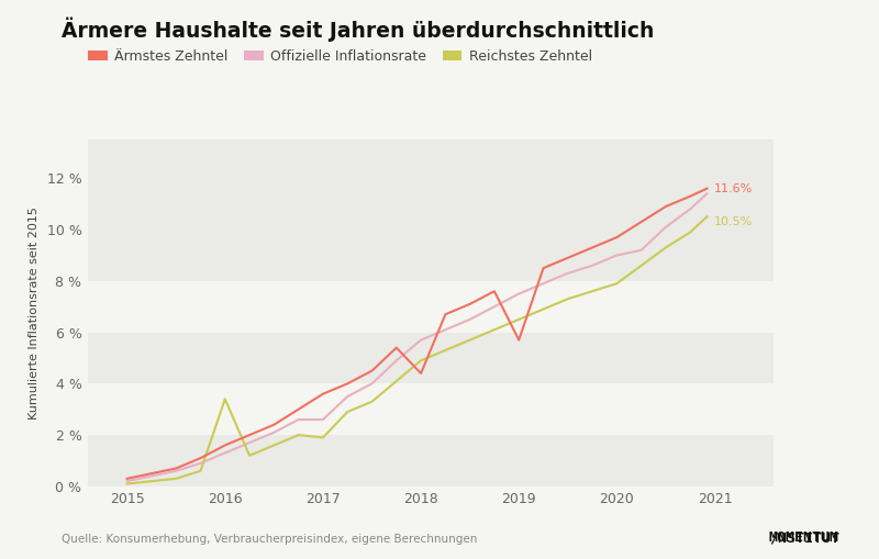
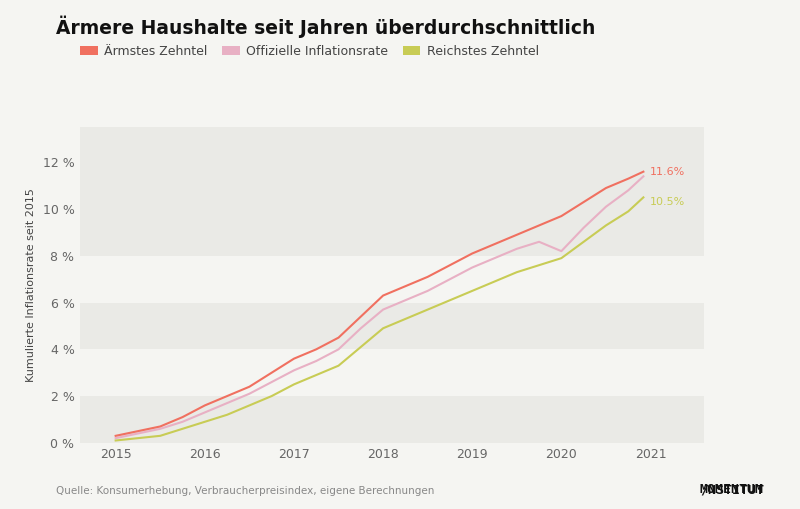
Reichstes Zehntel/2016: 3.4 % -> 0.9 %
Offizielle Inflationsrate/2017: 2.6 % -> 3.1 %
Reichstes Zehntel/2017: 1.9 % -> 2.5 %
Ärmstes Zehntel/2018: 4.4 % -> 6.3 %
Ärmstes Zehntel/2019: 5.7 % -> 8.1 %
Offizielle Inflationsrate/2020: 9.0 % -> 8.2 %
